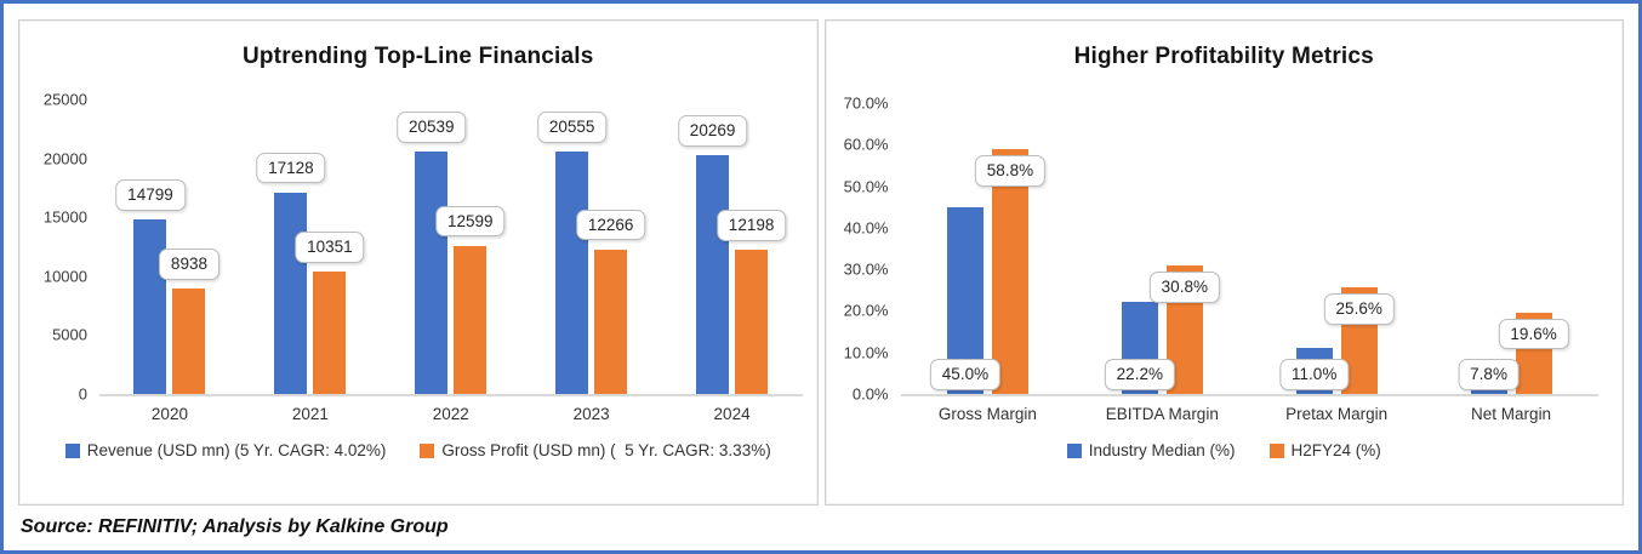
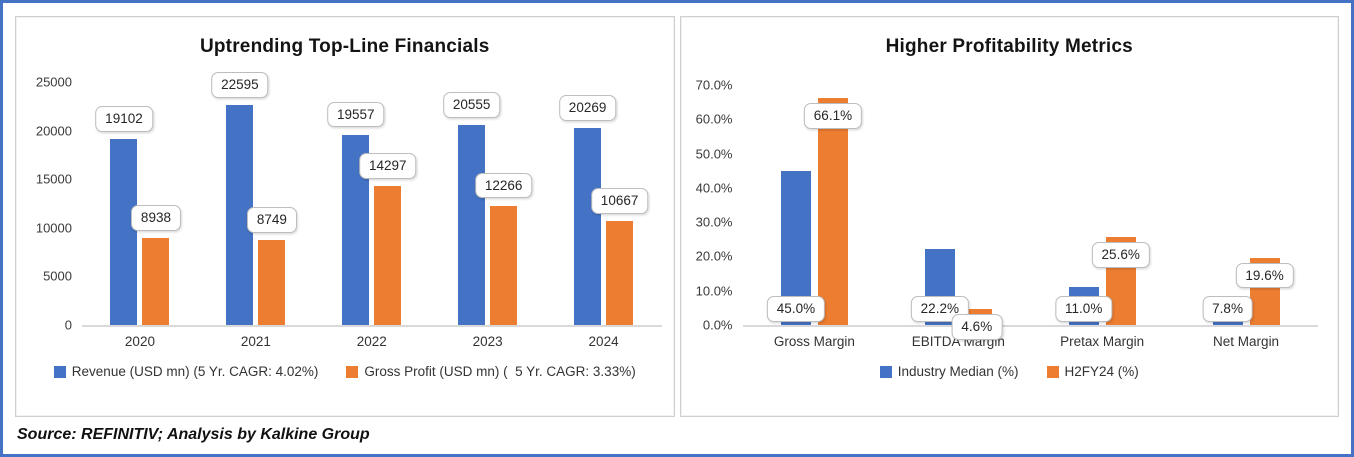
Uptrending Top-Line Financials/Revenue (USD mn) (5 Yr. CAGR: 4.02%)/2020: 14799 -> 19102
Uptrending Top-Line Financials/Revenue (USD mn) (5 Yr. CAGR: 4.02%)/2021: 17128 -> 22595
Uptrending Top-Line Financials/Gross Profit (USD mn) ( 5 Yr. CAGR: 3.33%)/2021: 10351 -> 8749
Uptrending Top-Line Financials/Revenue (USD mn) (5 Yr. CAGR: 4.02%)/2022: 20539 -> 19557
Uptrending Top-Line Financials/Gross Profit (USD mn) ( 5 Yr. CAGR: 3.33%)/2022: 12599 -> 14297
Uptrending Top-Line Financials/Gross Profit (USD mn) ( 5 Yr. CAGR: 3.33%)/2024: 12198 -> 10667
Higher Profitability Metrics/H2FY24 (%)/Gross Margin: 58.8% -> 66.1%
Higher Profitability Metrics/H2FY24 (%)/EBITDA Margin: 30.8% -> 4.6%
